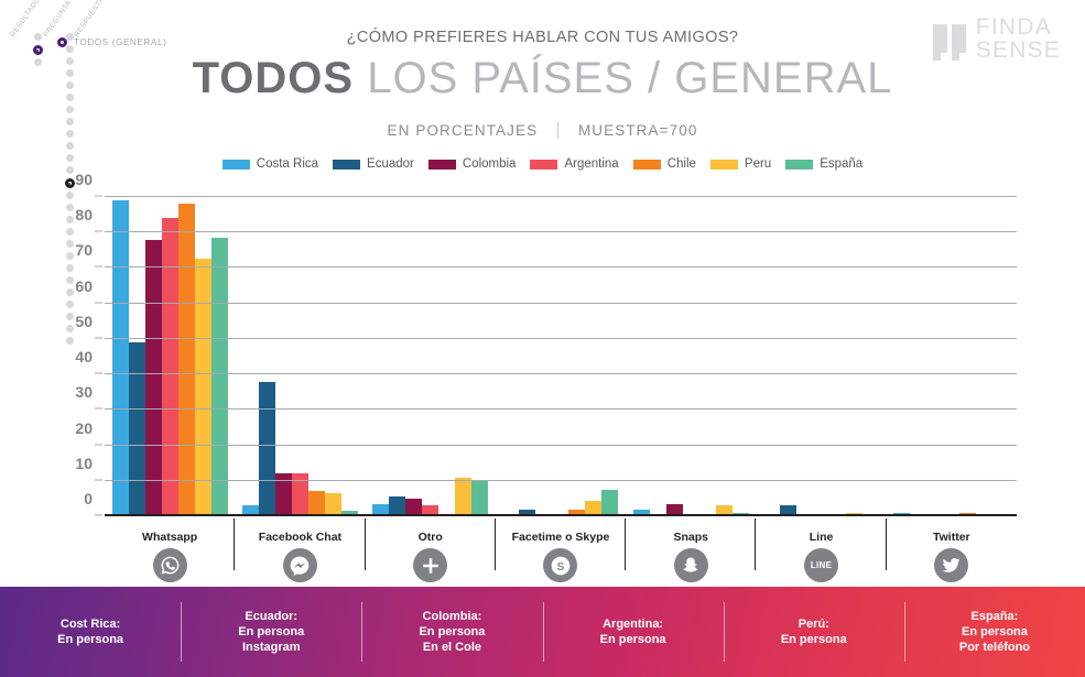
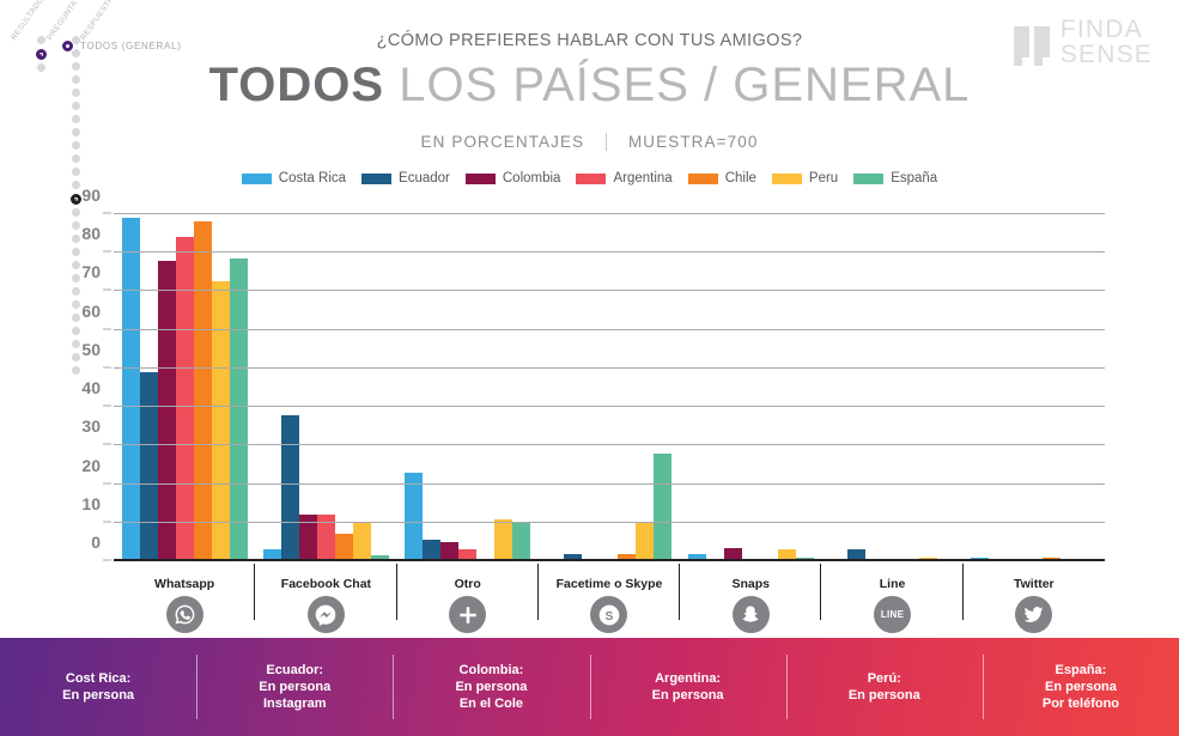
Peru/Facebook Chat: 6 -> 10
Costa Rica/Otro: 4 -> 23
Peru/Facetime o Skype: 4 -> 10
España/Facetime o Skype: 7 -> 28
